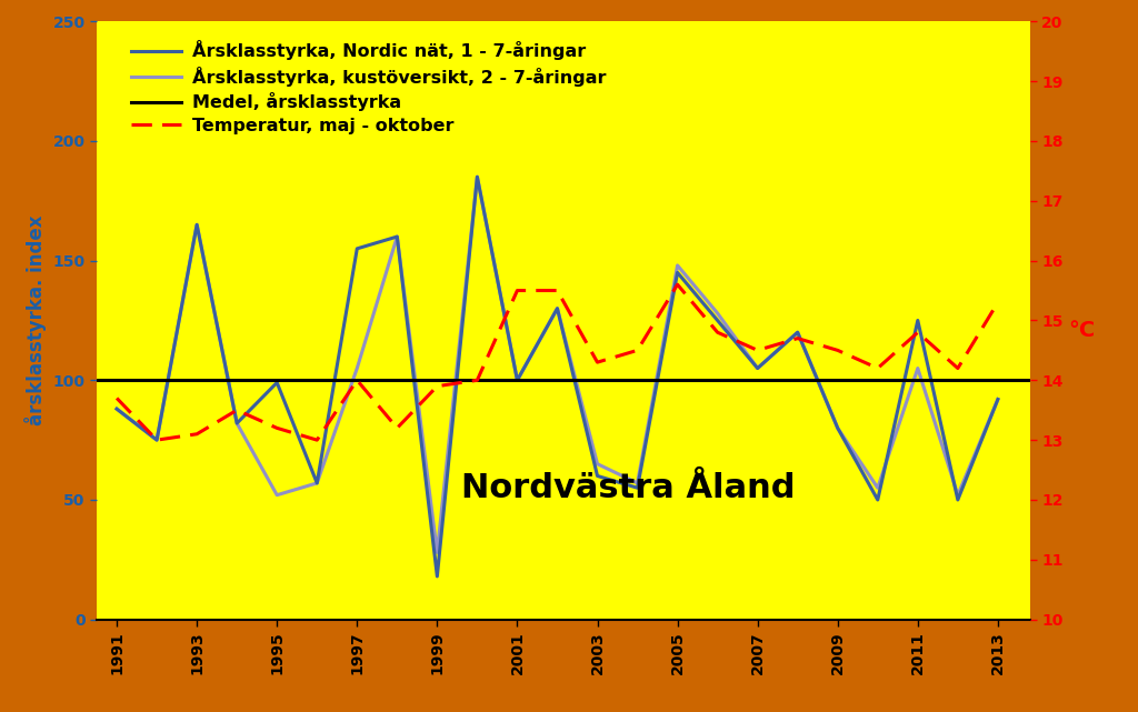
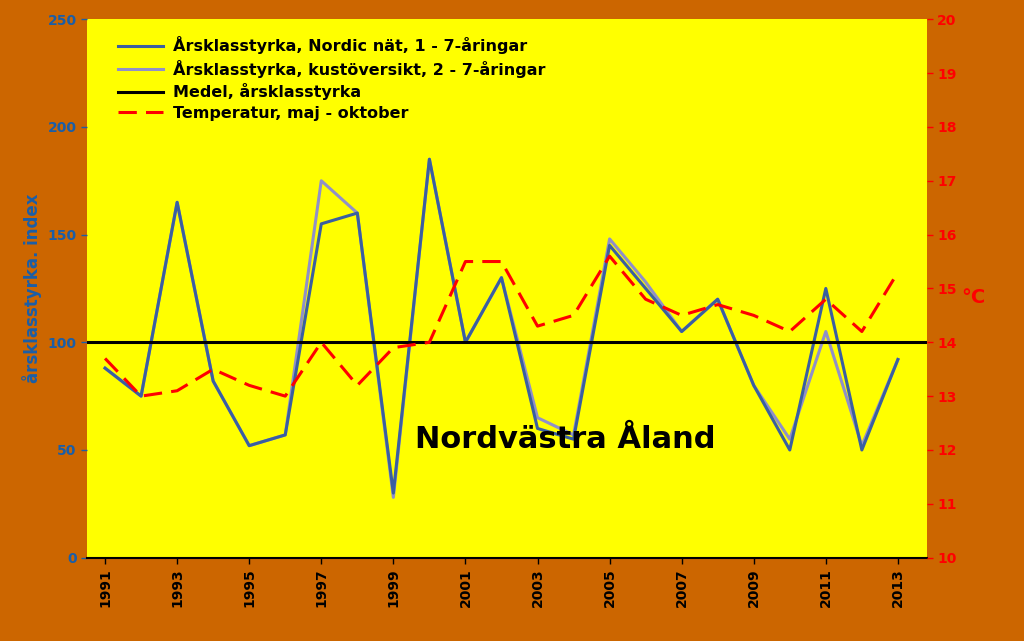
Årsklasstyrka, Nordic nät, 1 - 7-åringar/1995: 99 -> 52
Årsklasstyrka, kustöversikt, 2 - 7-åringar/1997: 105 -> 175
Årsklasstyrka, Nordic nät, 1 - 7-åringar/1999: 18 -> 30
